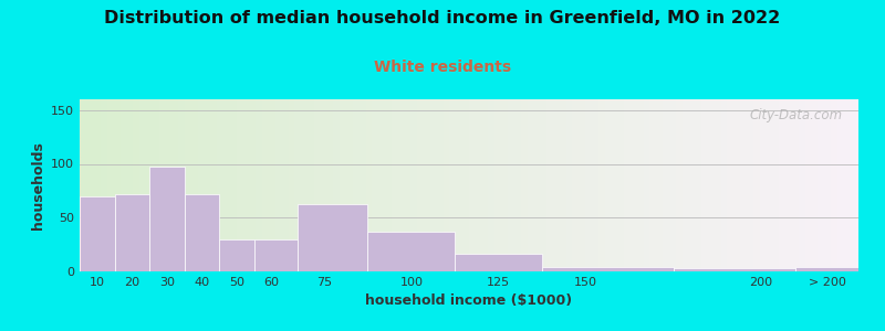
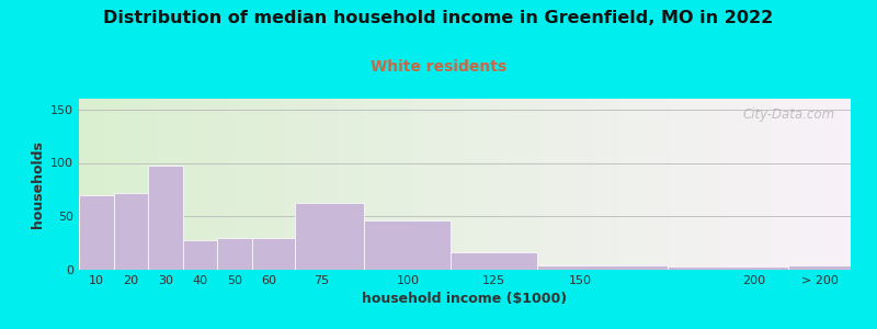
40: 72 -> 28
100: 37 -> 46
